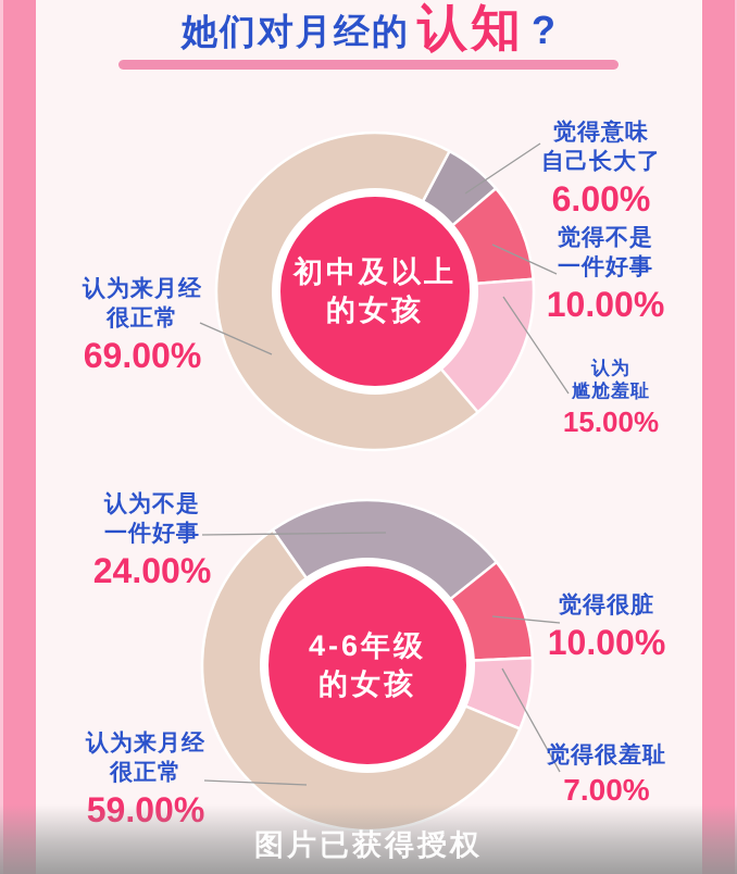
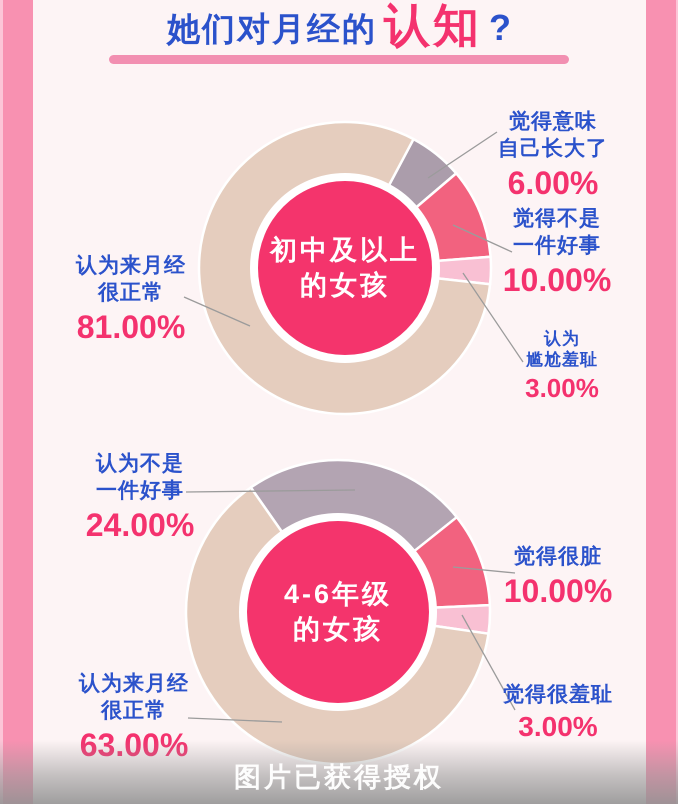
初中及以上的女孩/认为尴尬羞耻: 15.00% -> 3.00%
初中及以上的女孩/认为来月经很正常: 69.00% -> 81.00%
4-6年级的女孩/觉得很羞耻: 7.00% -> 3.00%
4-6年级的女孩/认为来月经很正常: 59.00% -> 63.00%
